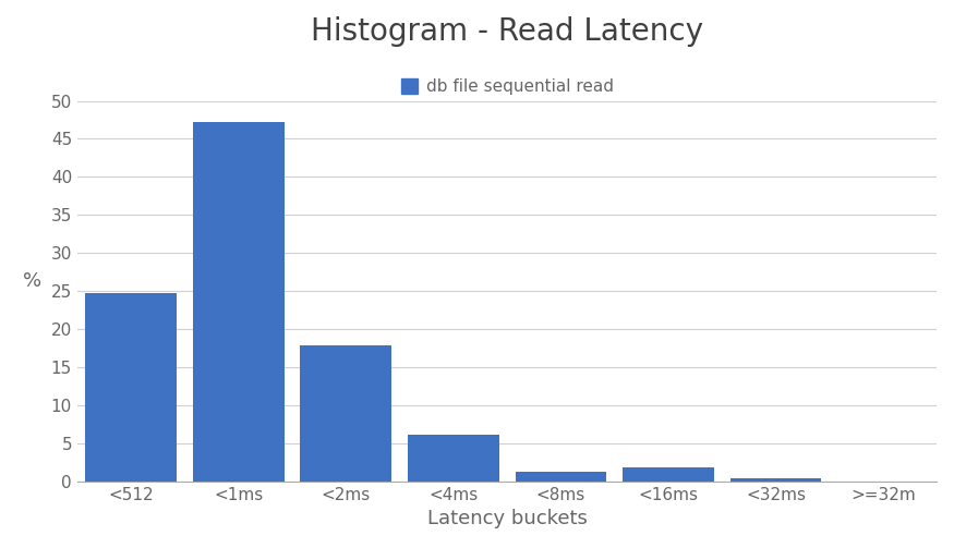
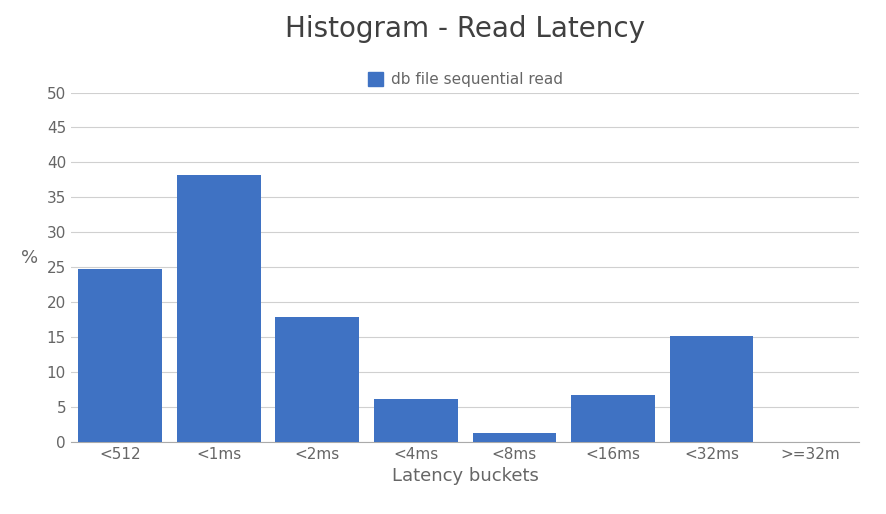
<1ms: 47.2 -> 38.2
<16ms: 1.9 -> 6.8
<32ms: 0.4 -> 15.2
